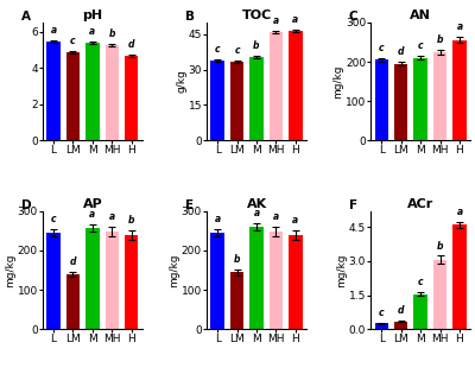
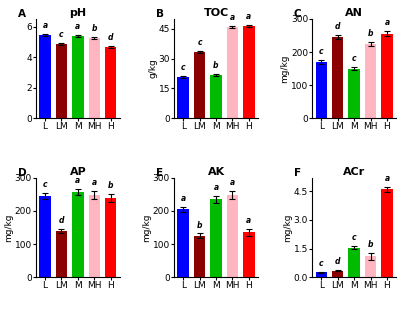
TOC/L: 34 -> 21
TOC/M: 36 -> 22
AN/L: 205 -> 170
AN/LM: 195 -> 245
AN/M: 210 -> 150
AK/L: 245 -> 205
AK/LM: 145 -> 125
AK/M: 260 -> 235
AK/H: 238 -> 135
ACr/MH: 3.0 -> 1.1
